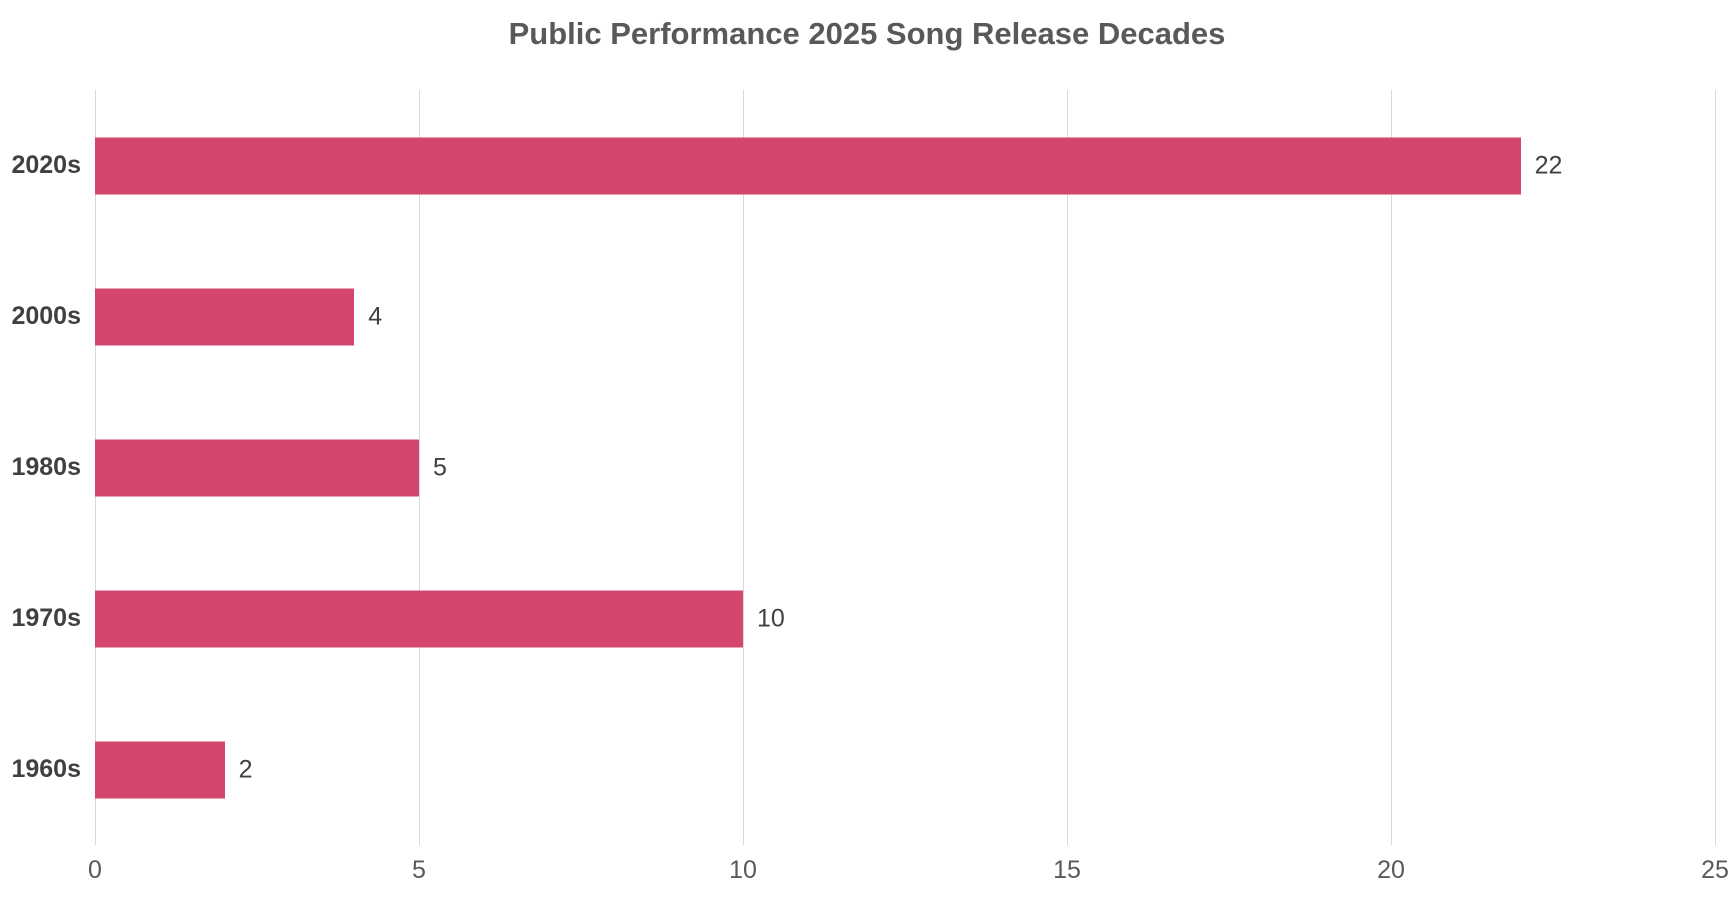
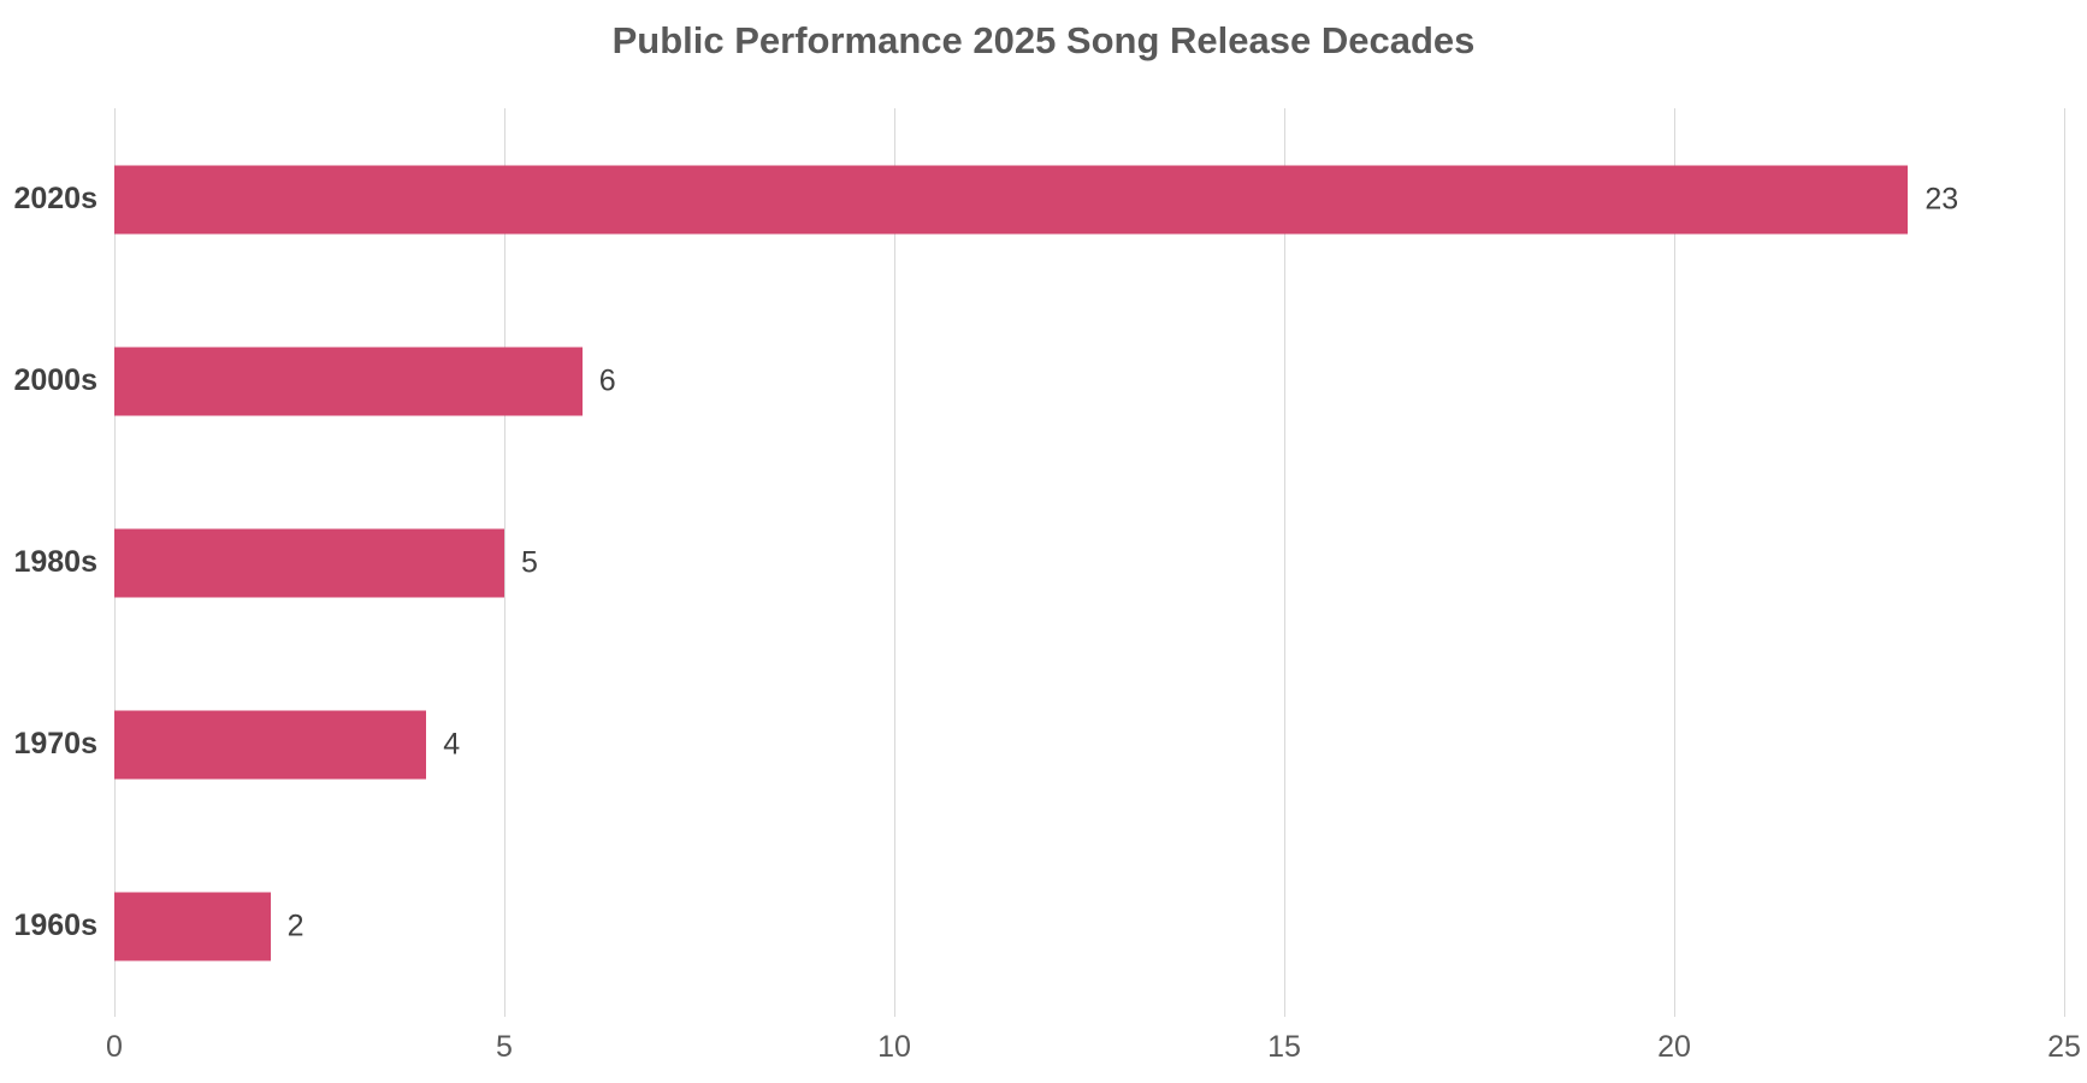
2020s: 22 -> 23
2000s: 4 -> 6
1970s: 10 -> 4
